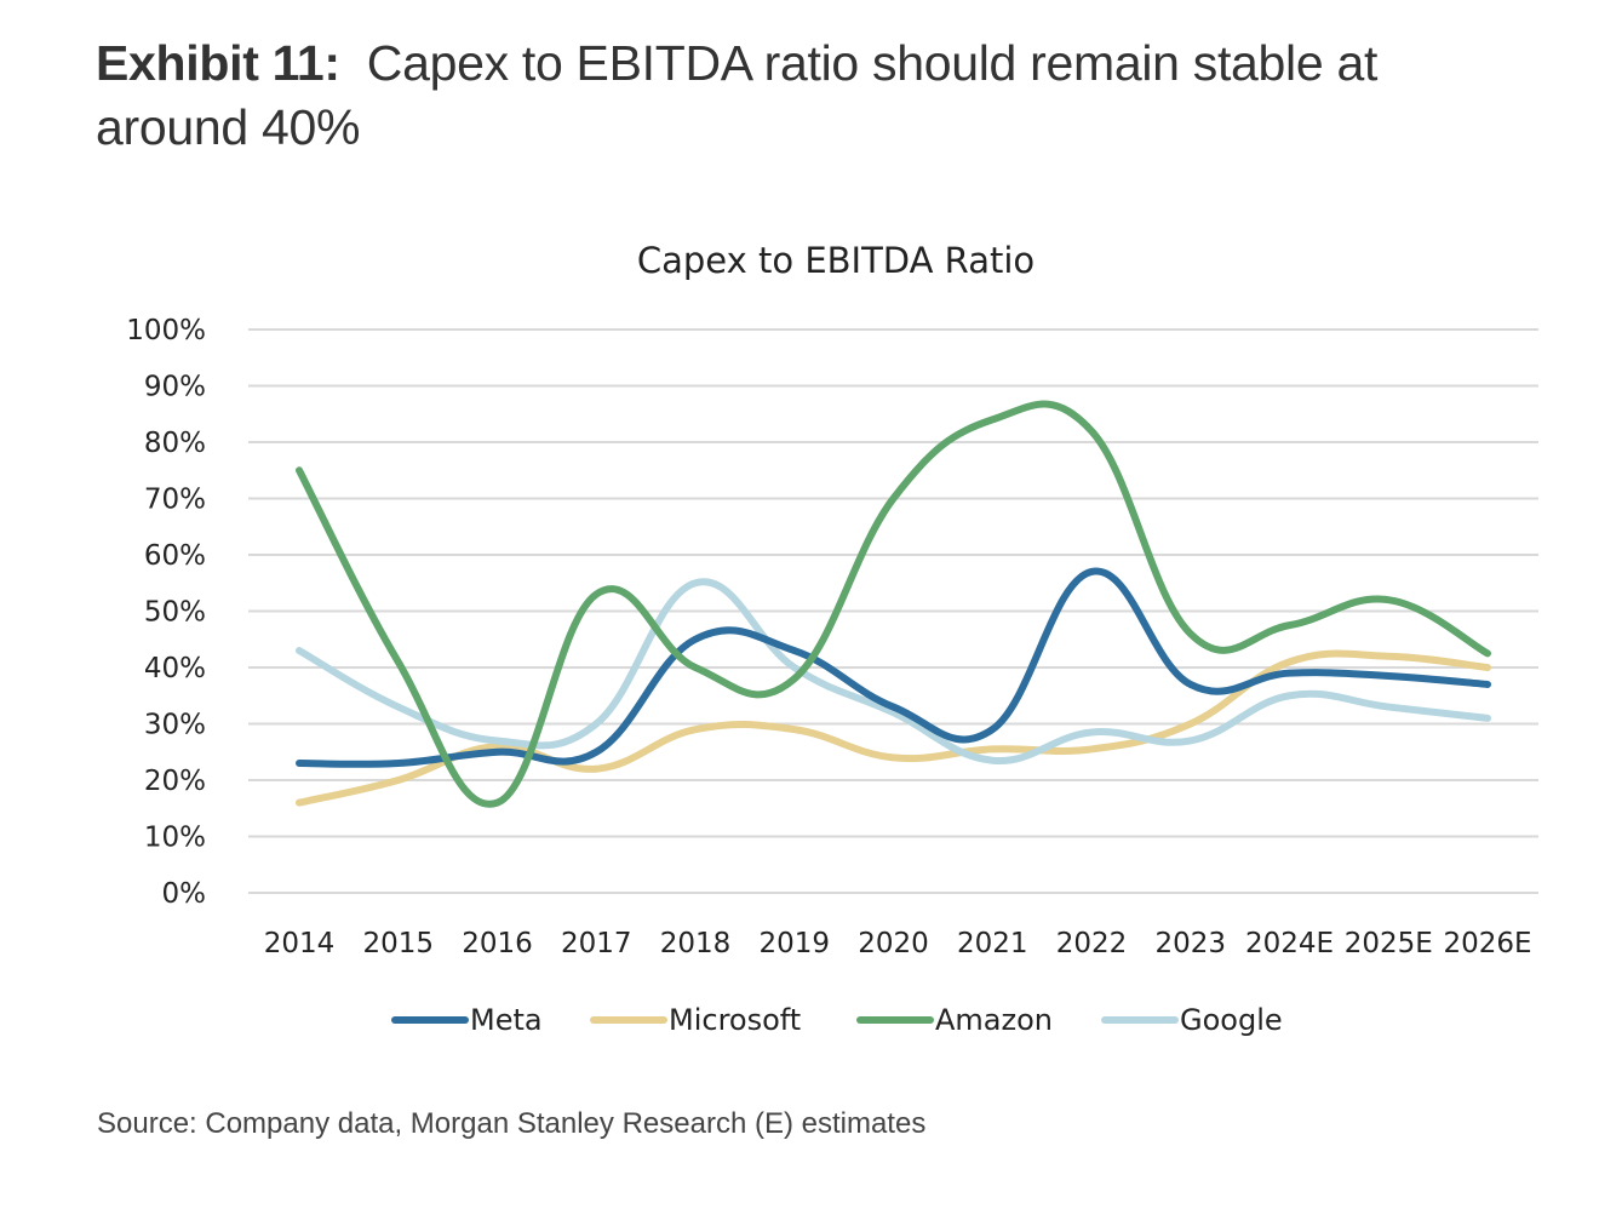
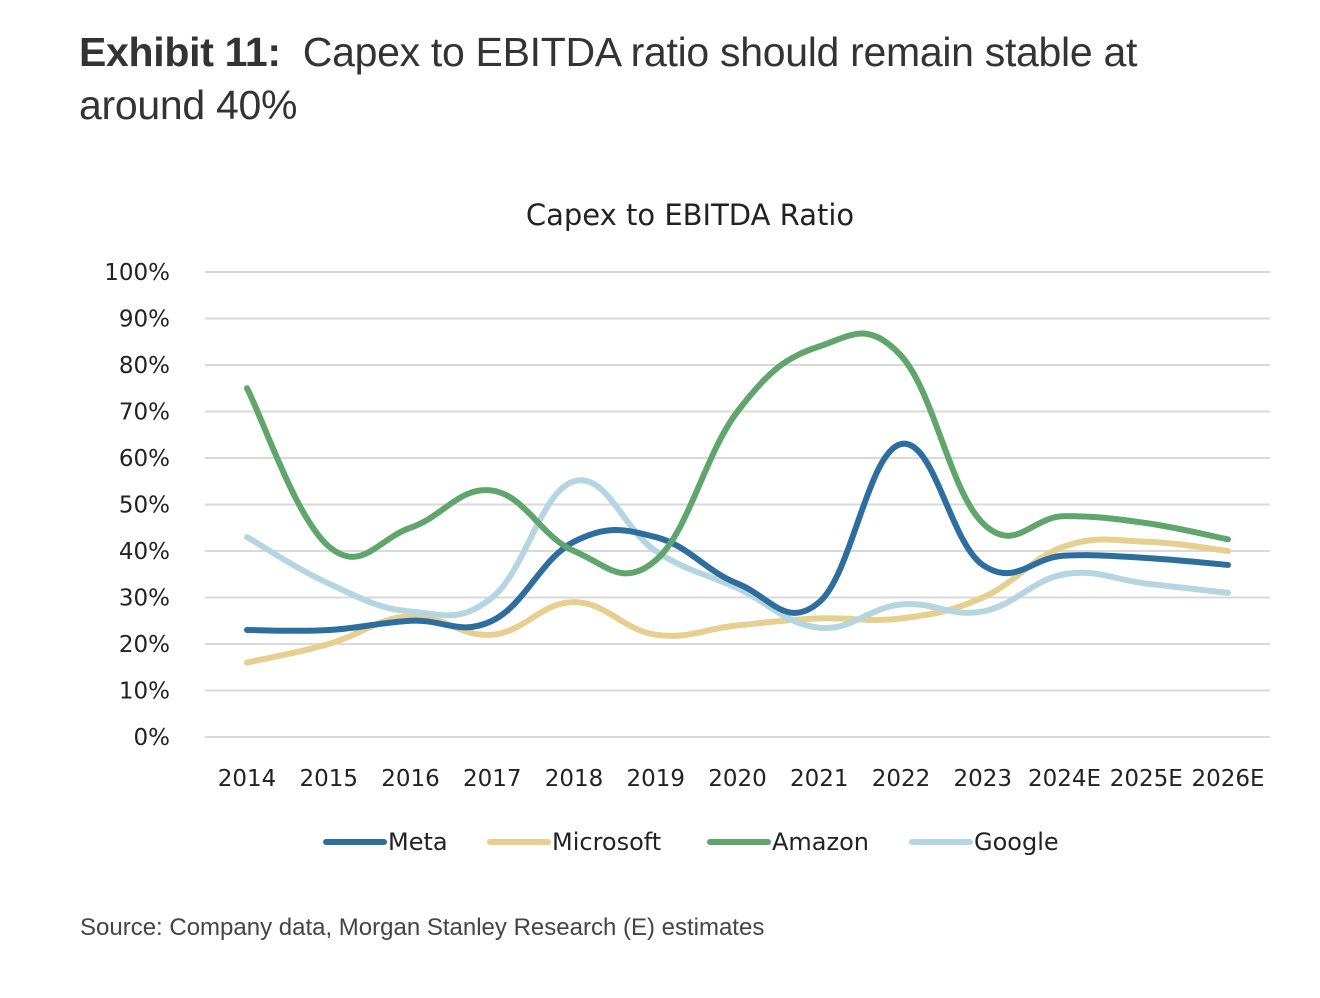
Amazon/2016: 16% -> 45%
Meta/2018: 45% -> 42%
Microsoft/2019: 29% -> 22%
Meta/2022: 57% -> 63%
Amazon/2025E: 52% -> 46%
